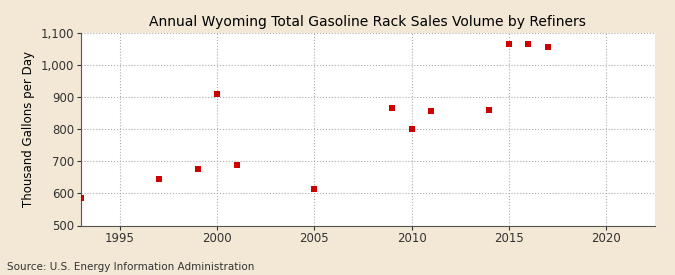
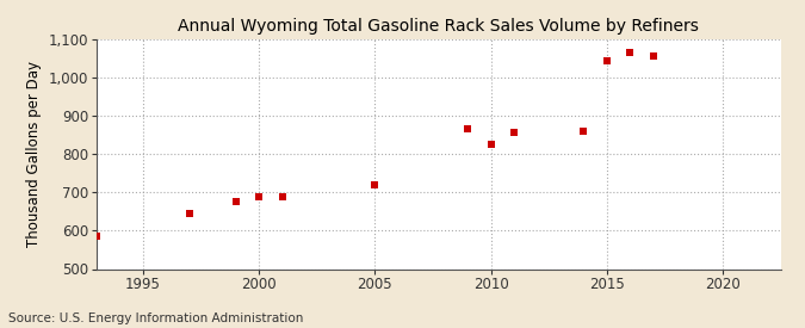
2000: 910 -> 690
2005: 615 -> 720
2010: 800 -> 825
2015: 1,065 -> 1,045
